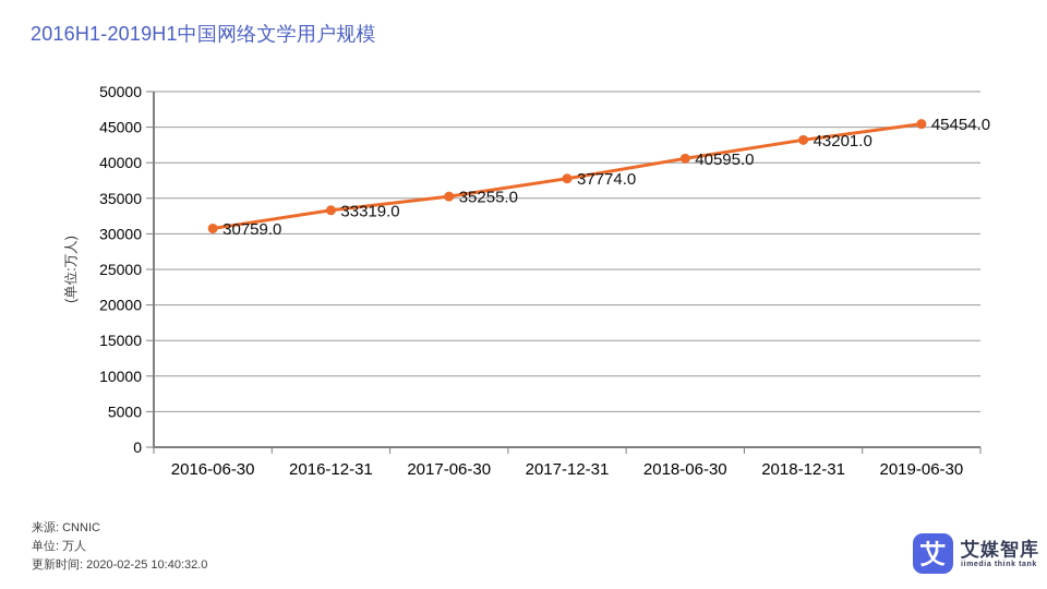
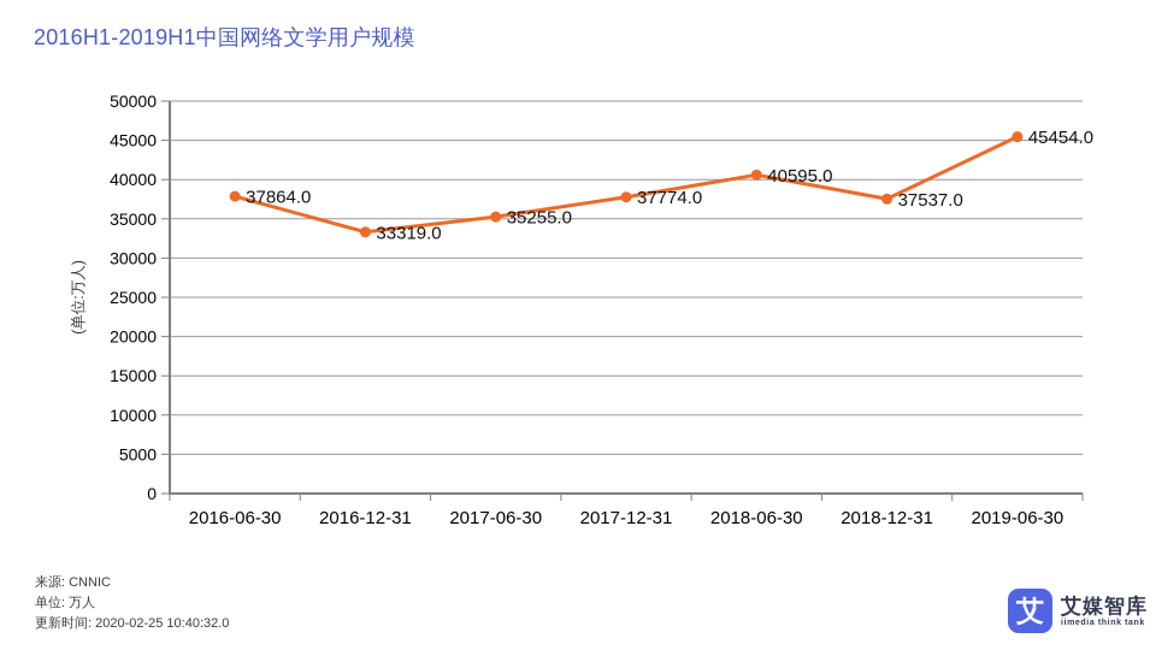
2016-06-30: 30759.0 -> 37864.0
2018-12-31: 43201.0 -> 37537.0
